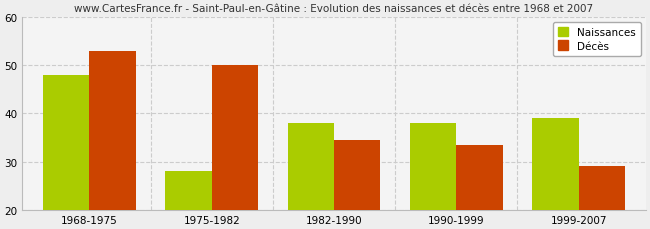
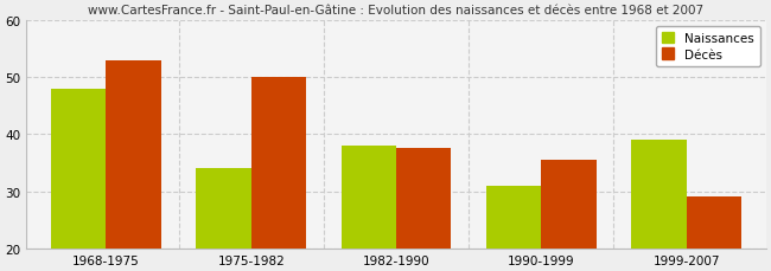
Naissances/1975-1982: 28 -> 34
Décès/1982-1990: 34.5 -> 37.5
Naissances/1990-1999: 38 -> 31
Décès/1990-1999: 33.5 -> 35.5
